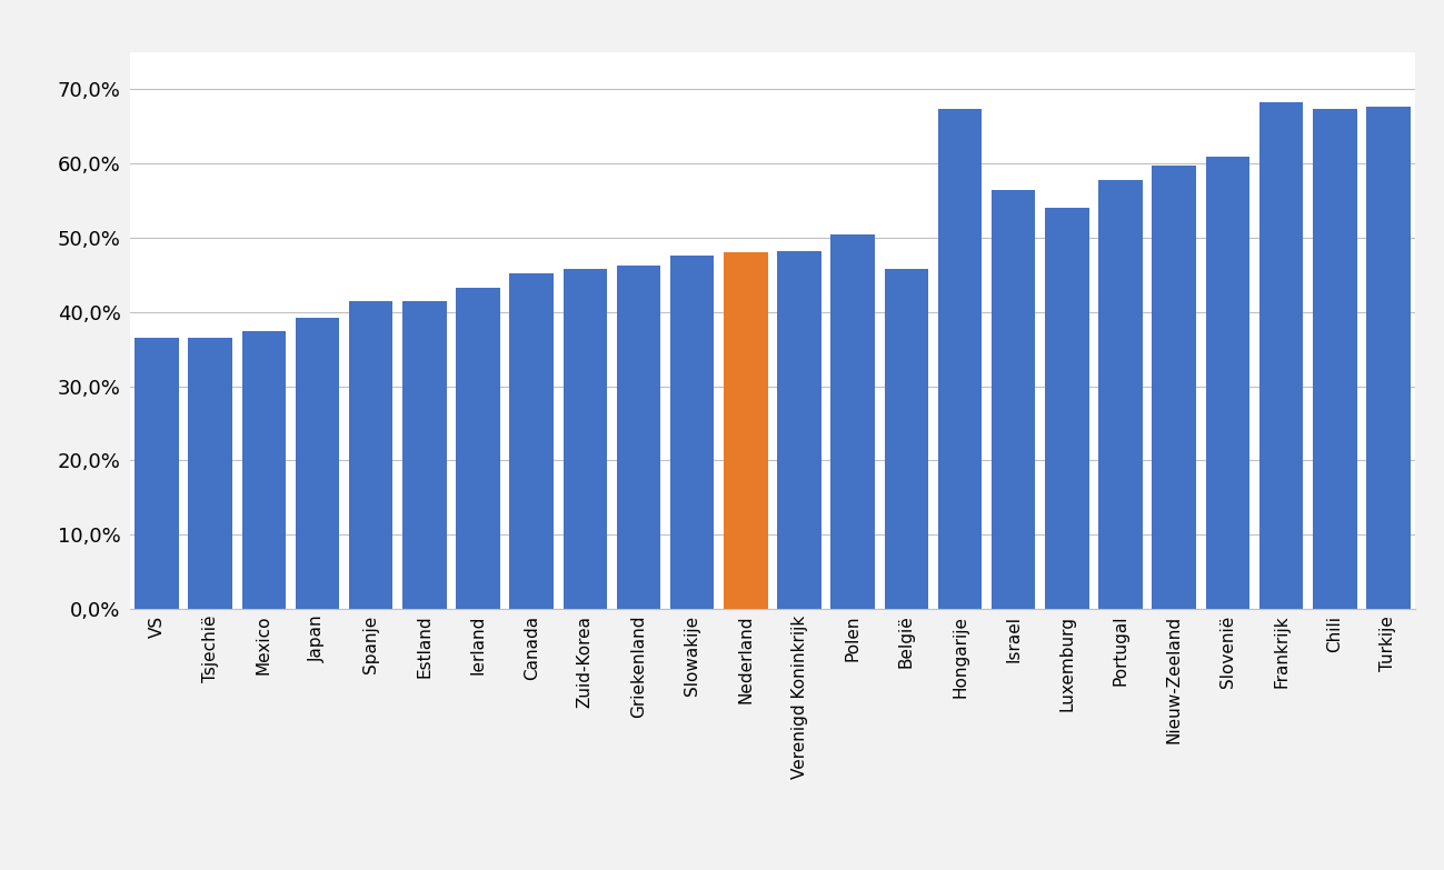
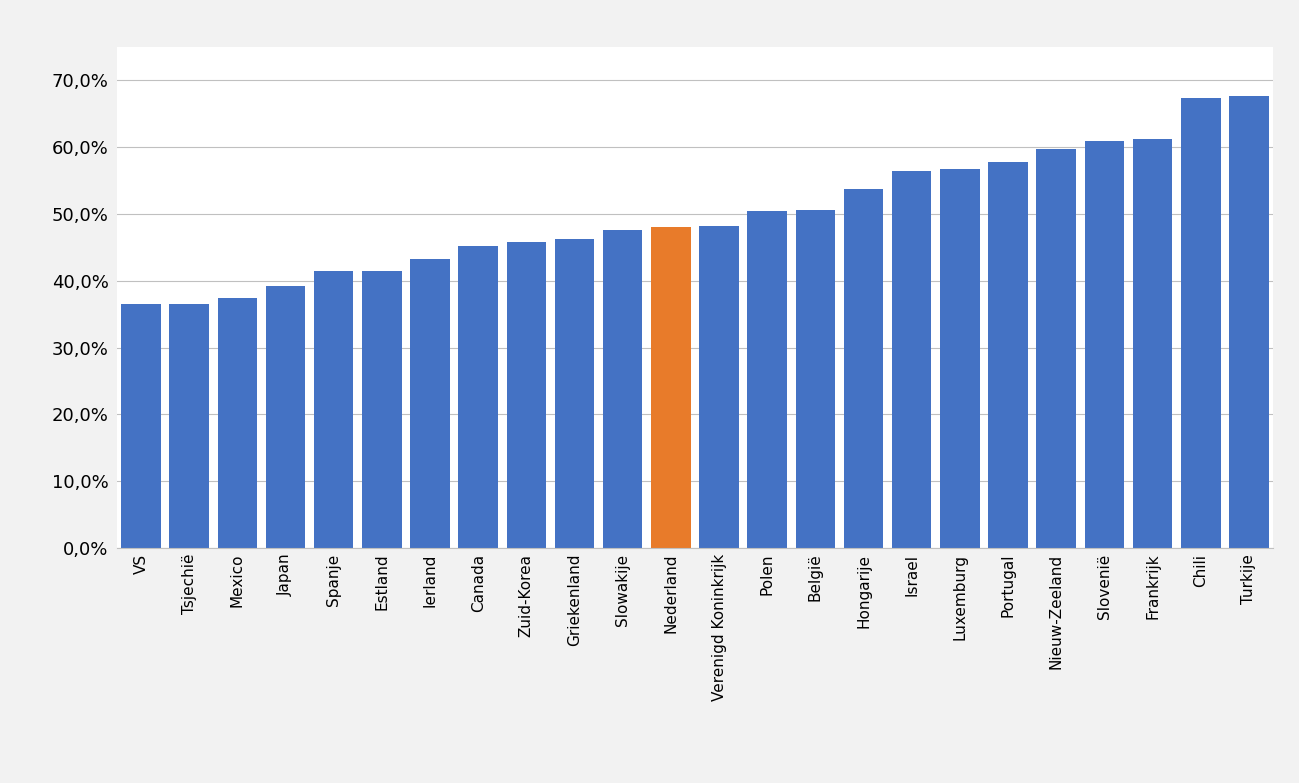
België: 45,8% -> 50,6%
Hongarije: 67,4% -> 53,8%
Luxemburg: 54,0% -> 56,7%
Frankrijk: 68,2% -> 61,2%
